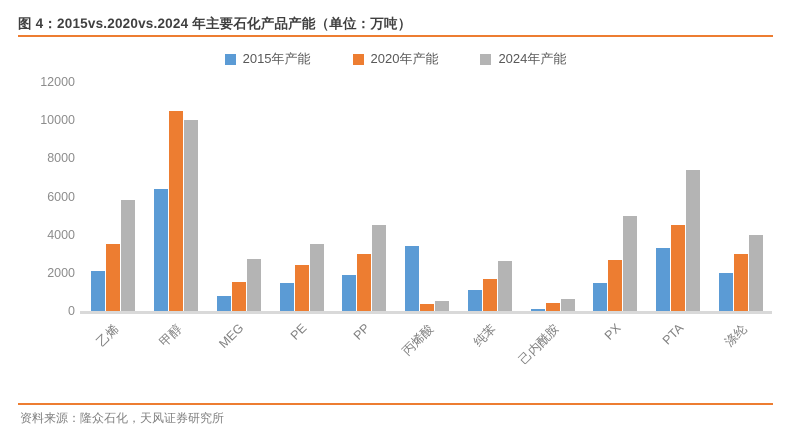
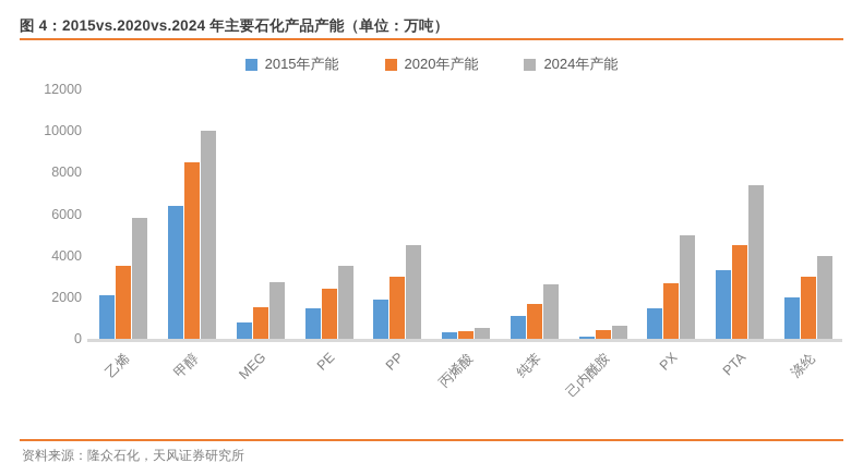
2020年产能/甲醇: 10500 -> 8500
2015年产能/丙烯酸: 3400 -> 300
